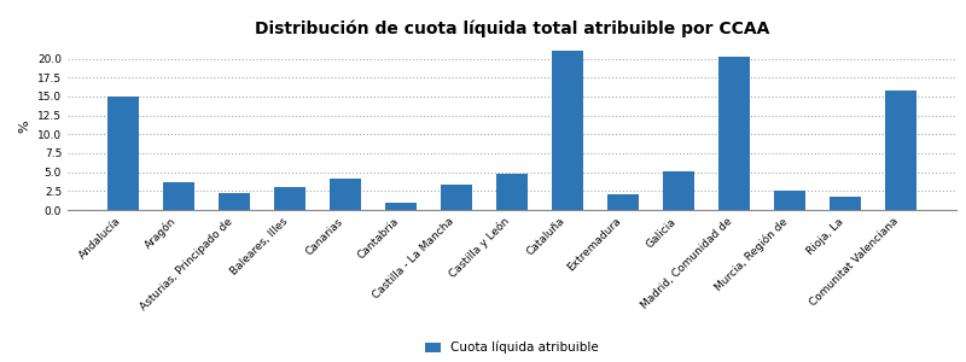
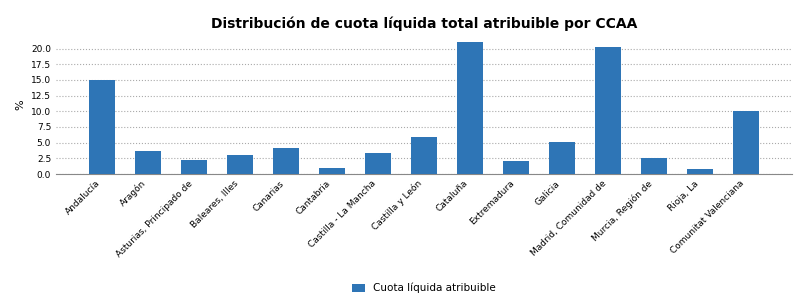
Castilla y León: 4.8 -> 5.9
Rioja, La: 1.8 -> 0.8
Comunitat Valenciana: 15.8 -> 10.0
